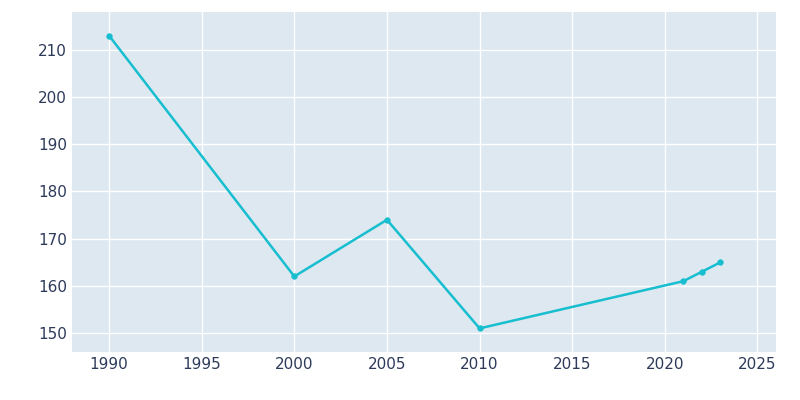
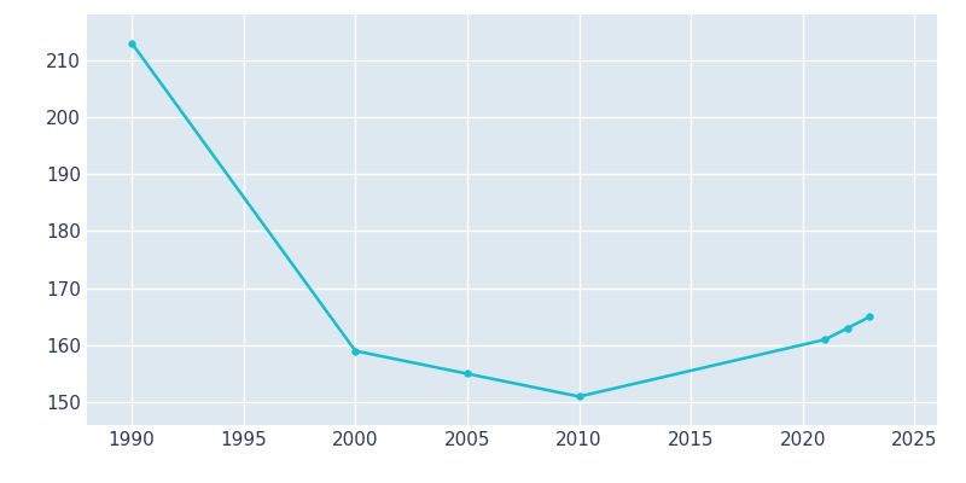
2000: 162 -> 159
2005: 174 -> 155
